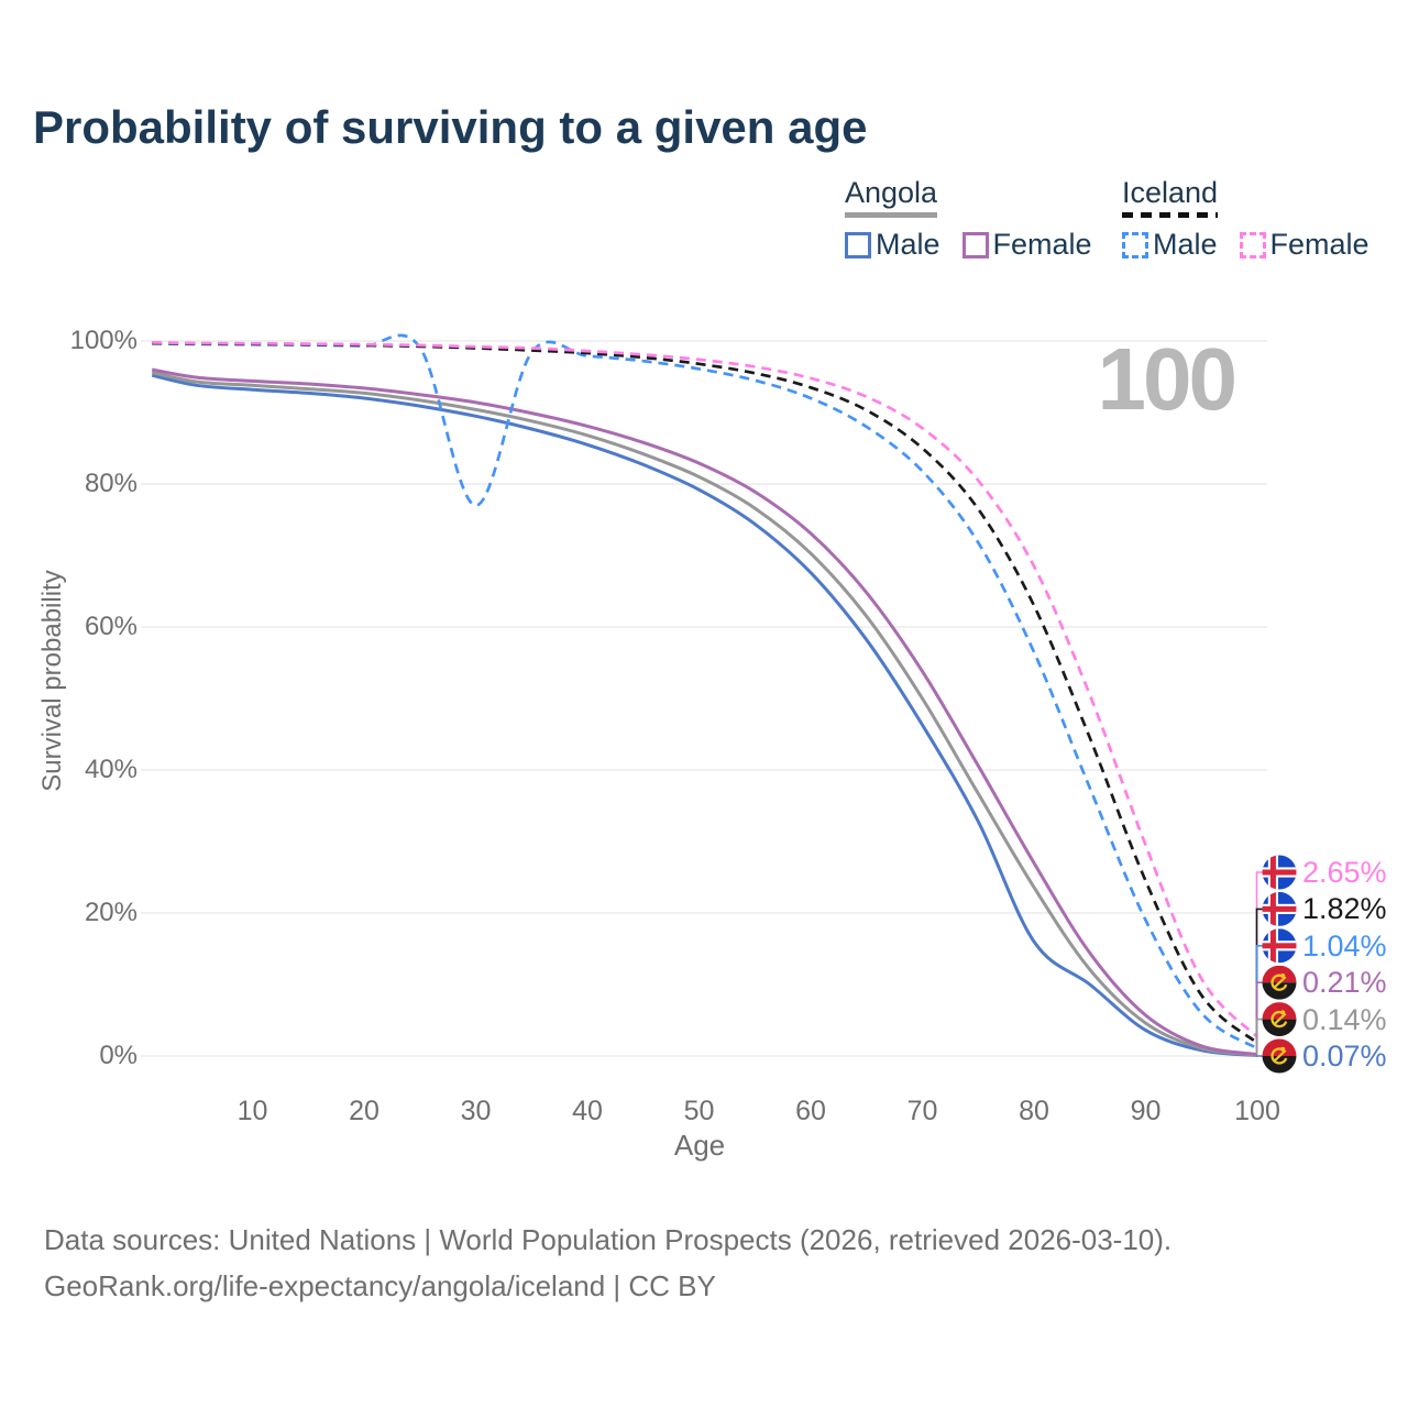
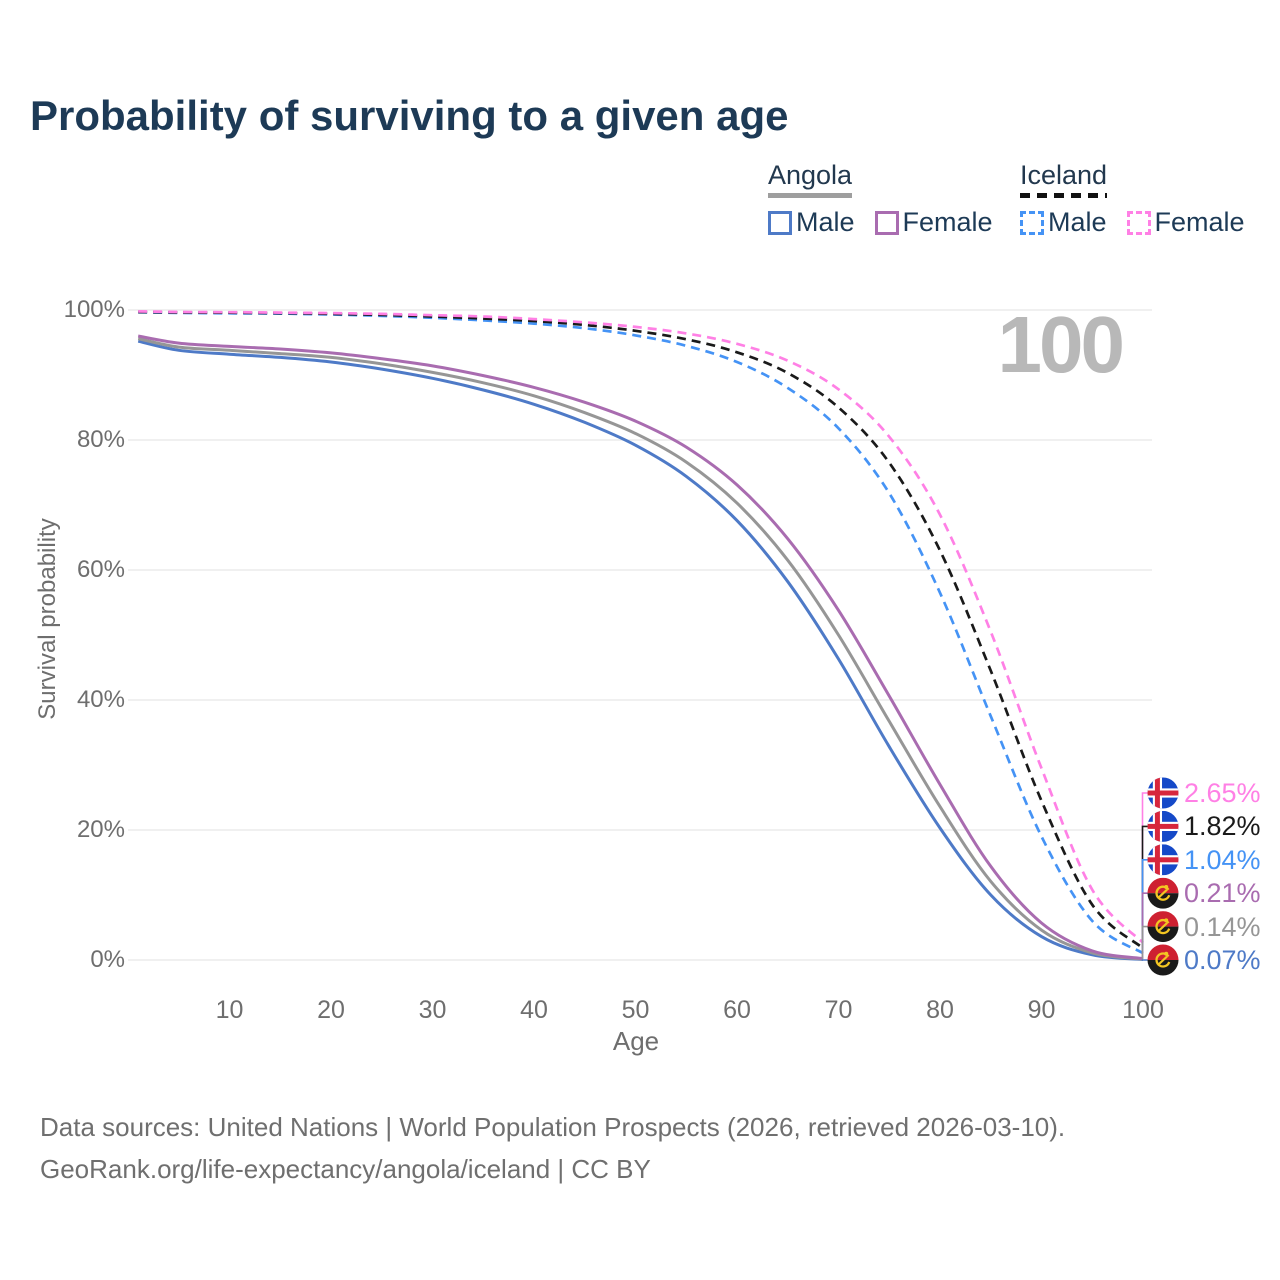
Iceland Male/30: 77% -> 99%
Angola Male/80: 16% -> 20%
